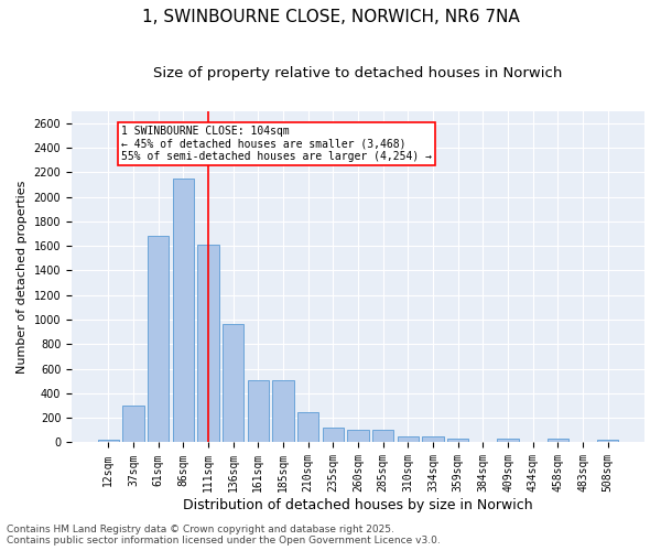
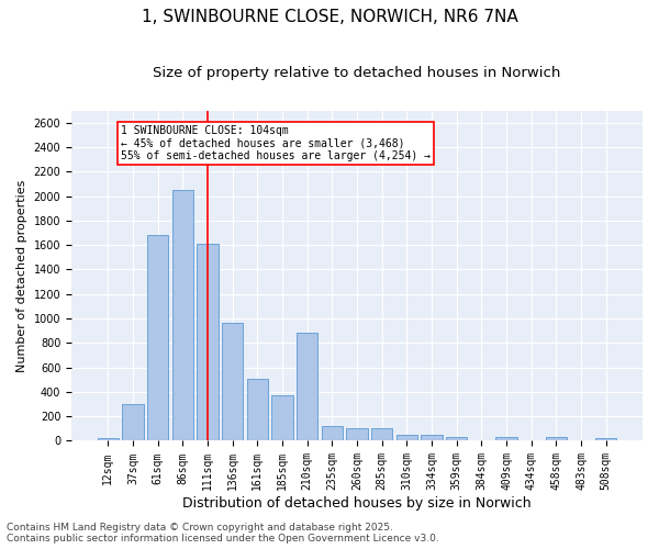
86sqm: 2150 -> 2050
185sqm: 510 -> 370
210sqm: 240 -> 880
